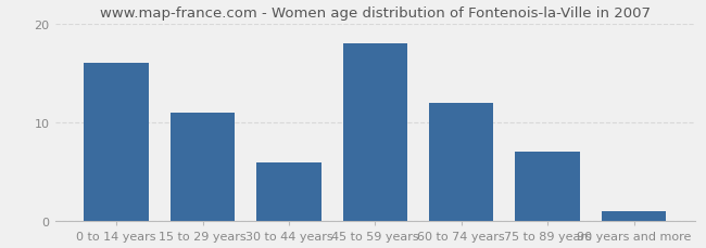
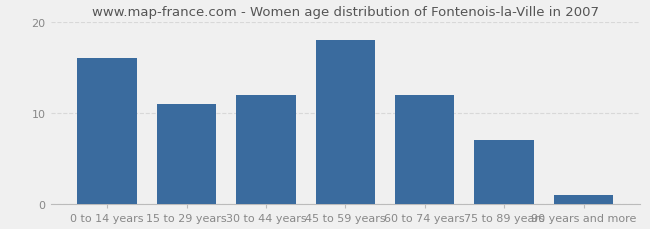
30 to 44 years: 6 -> 12
